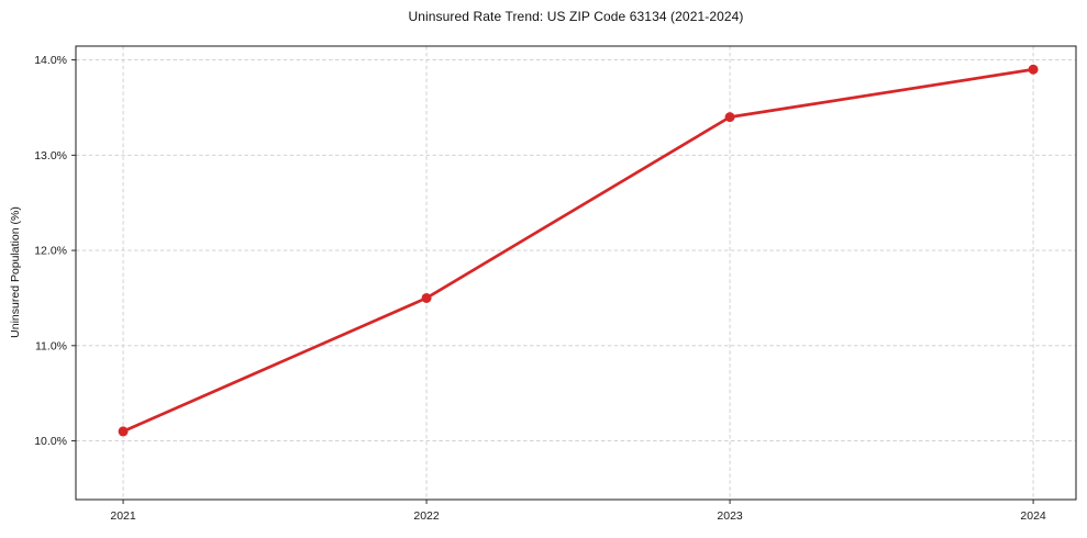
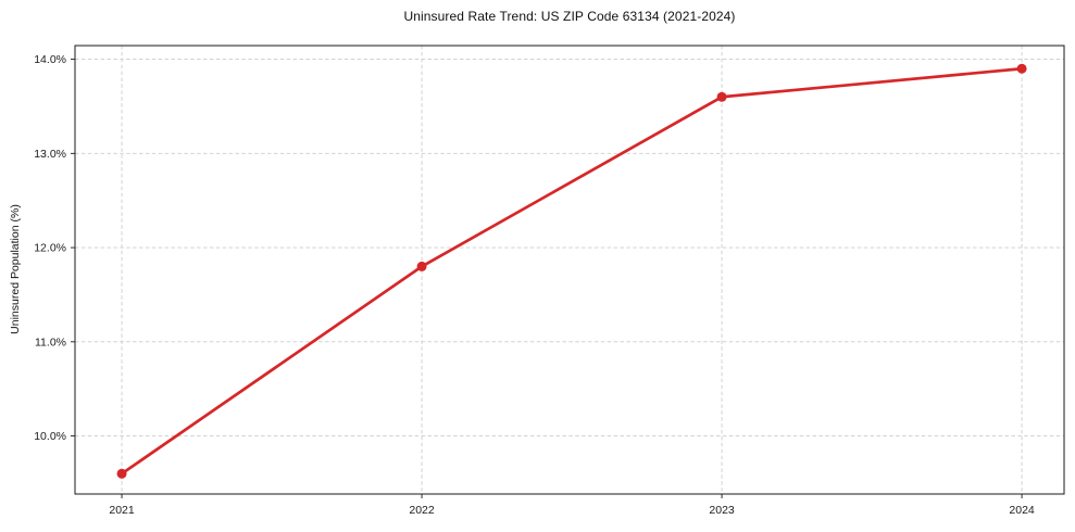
2021: 10.1% -> 9.6%
2022: 11.5% -> 11.8%
2023: 13.4% -> 13.6%
